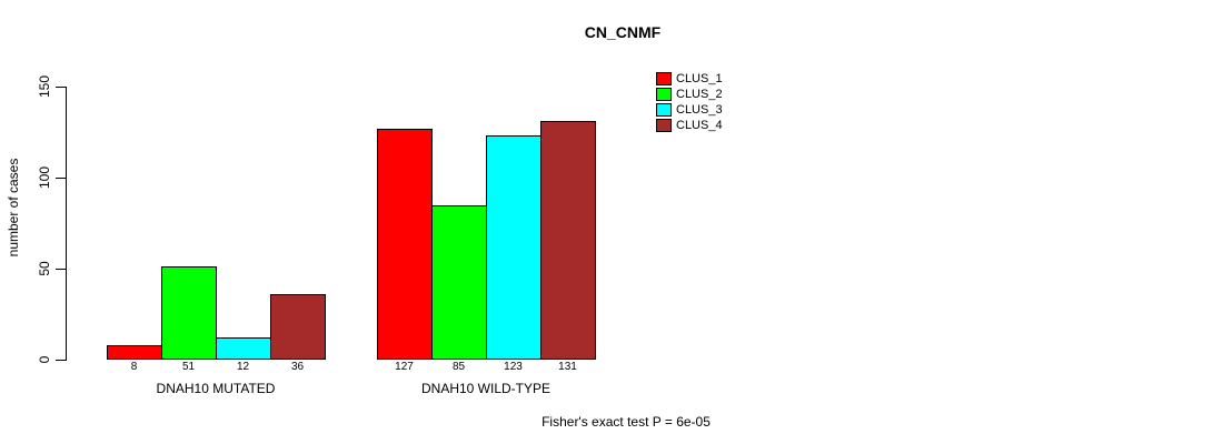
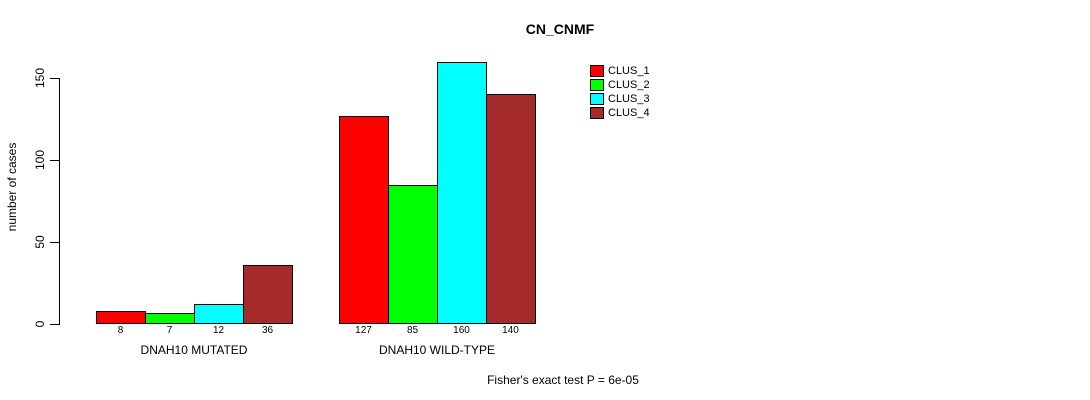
CLUS_2/DNAH10 MUTATED: 51 -> 7
CLUS_3/DNAH10 WILD-TYPE: 123 -> 160
CLUS_4/DNAH10 WILD-TYPE: 131 -> 140
